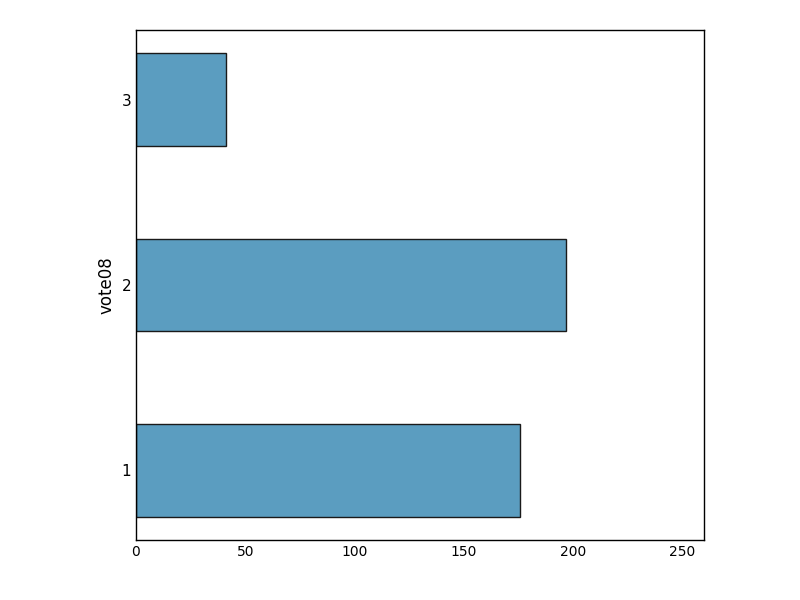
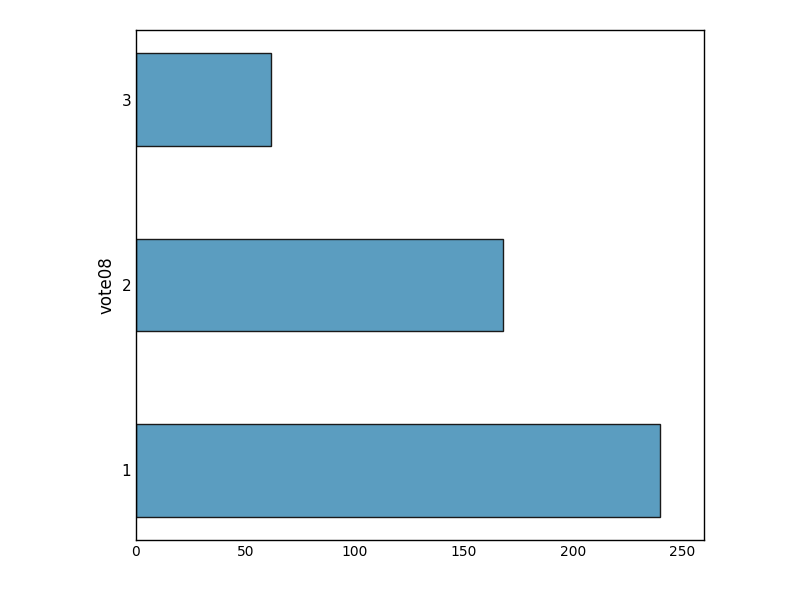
3: 41 -> 62
2: 197 -> 168
1: 176 -> 240
